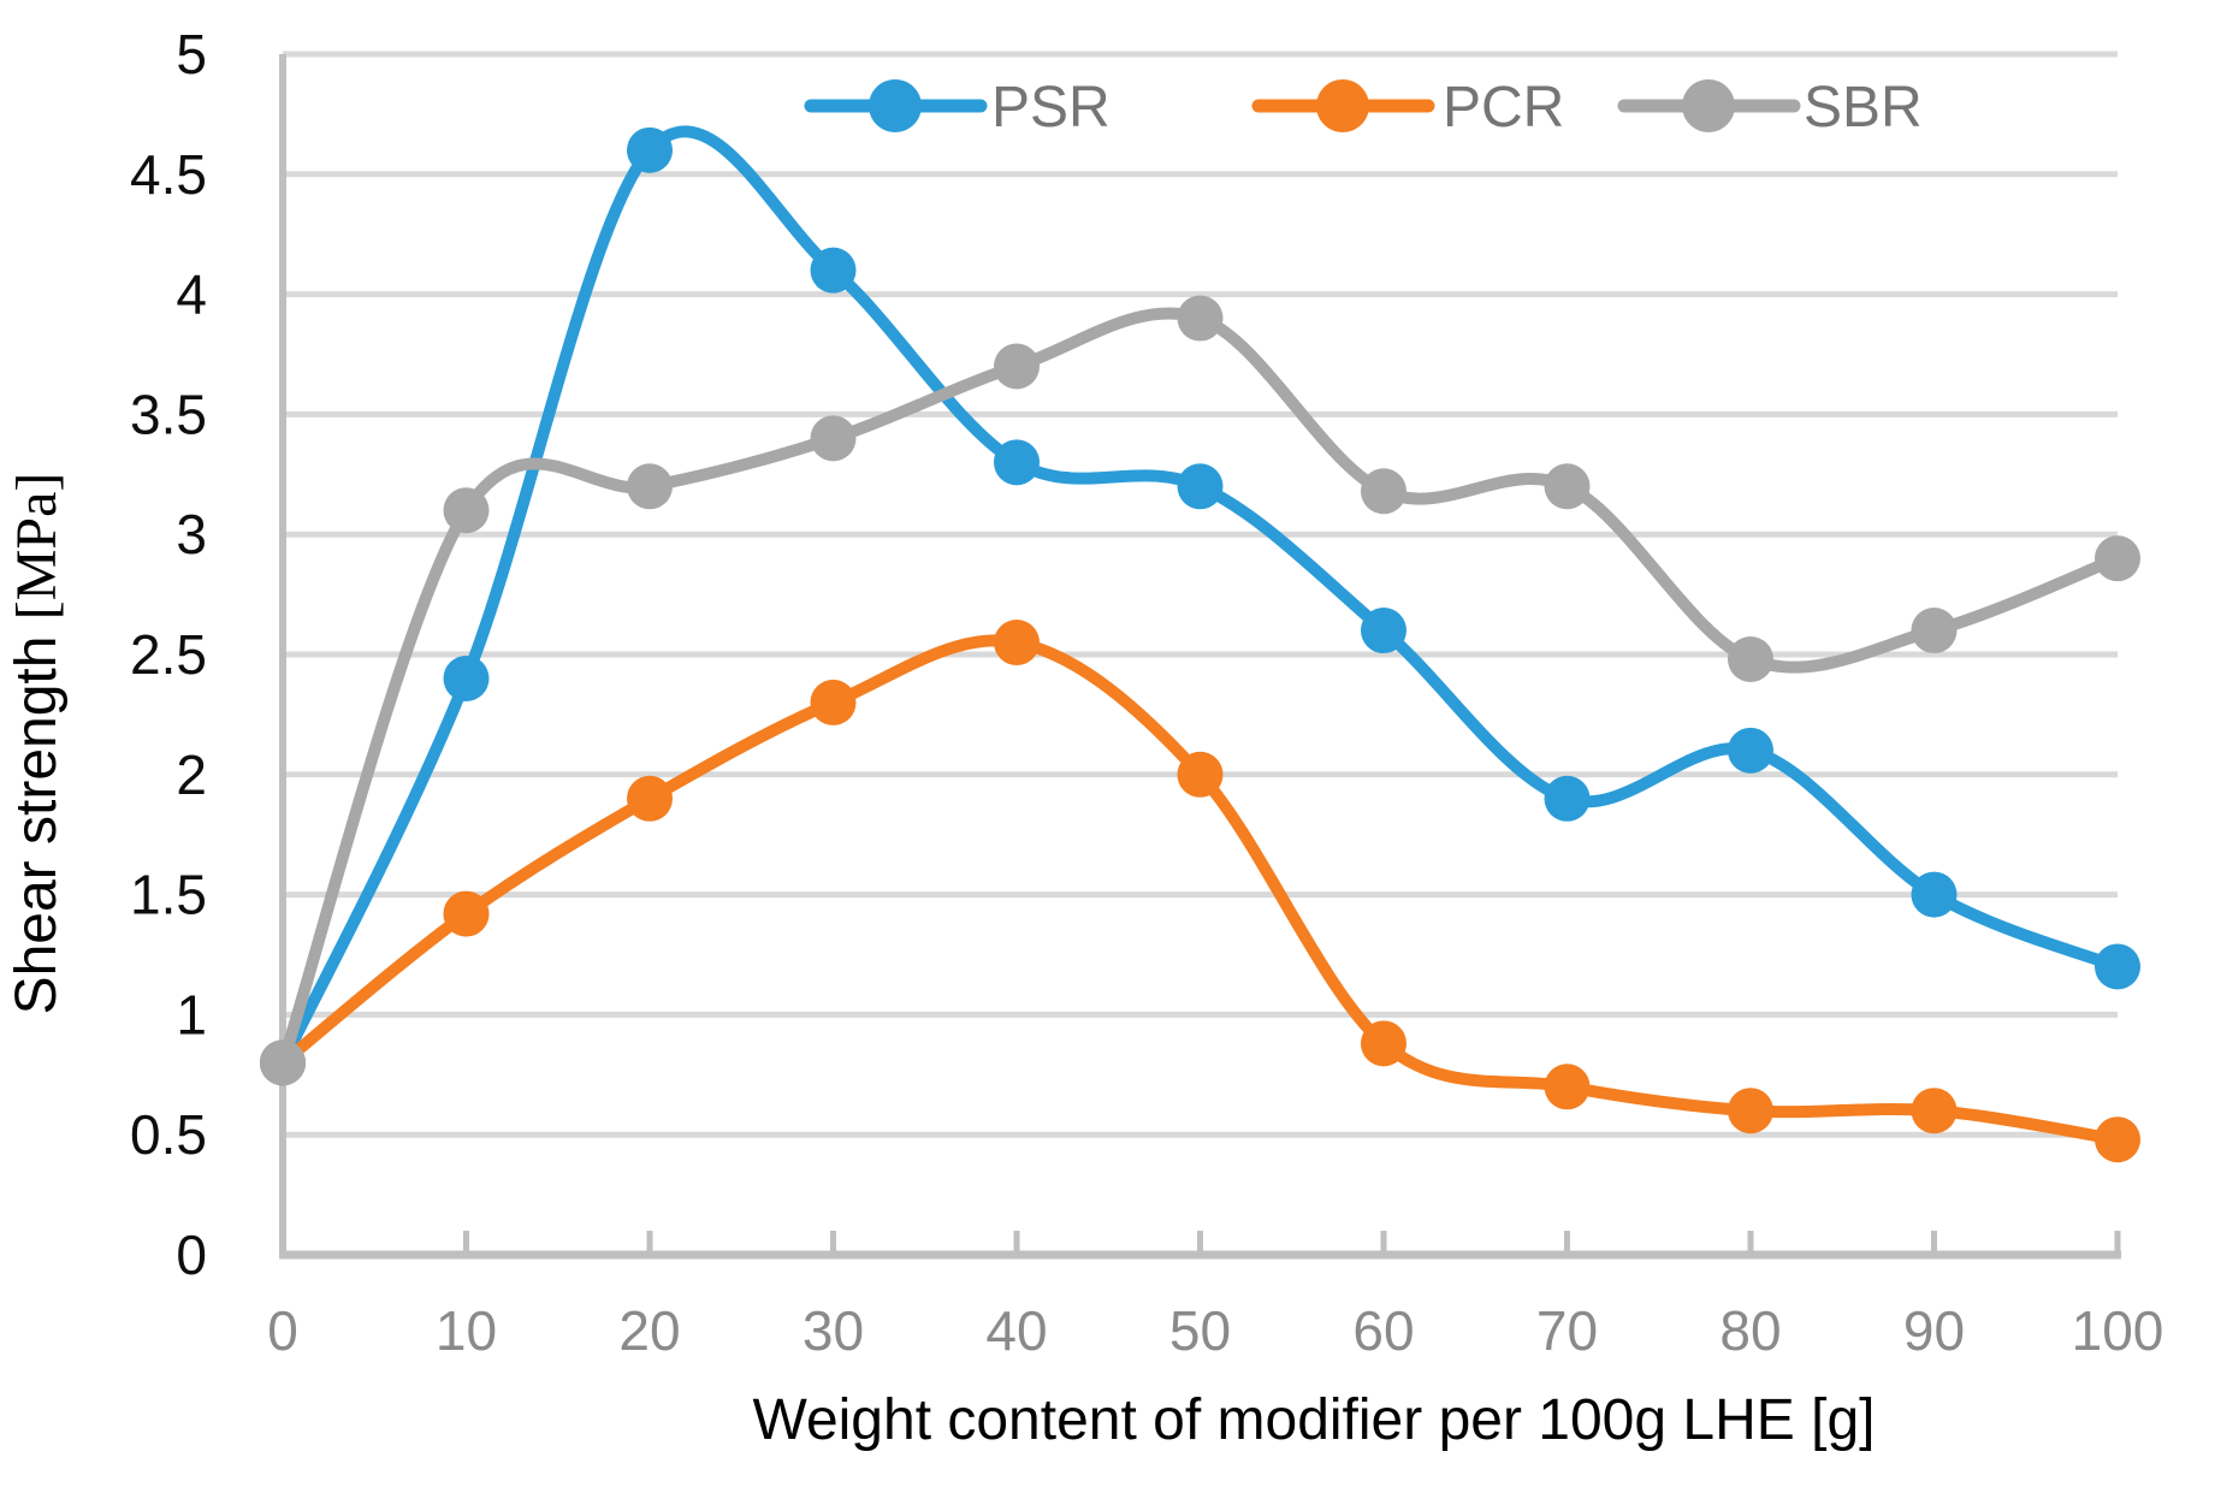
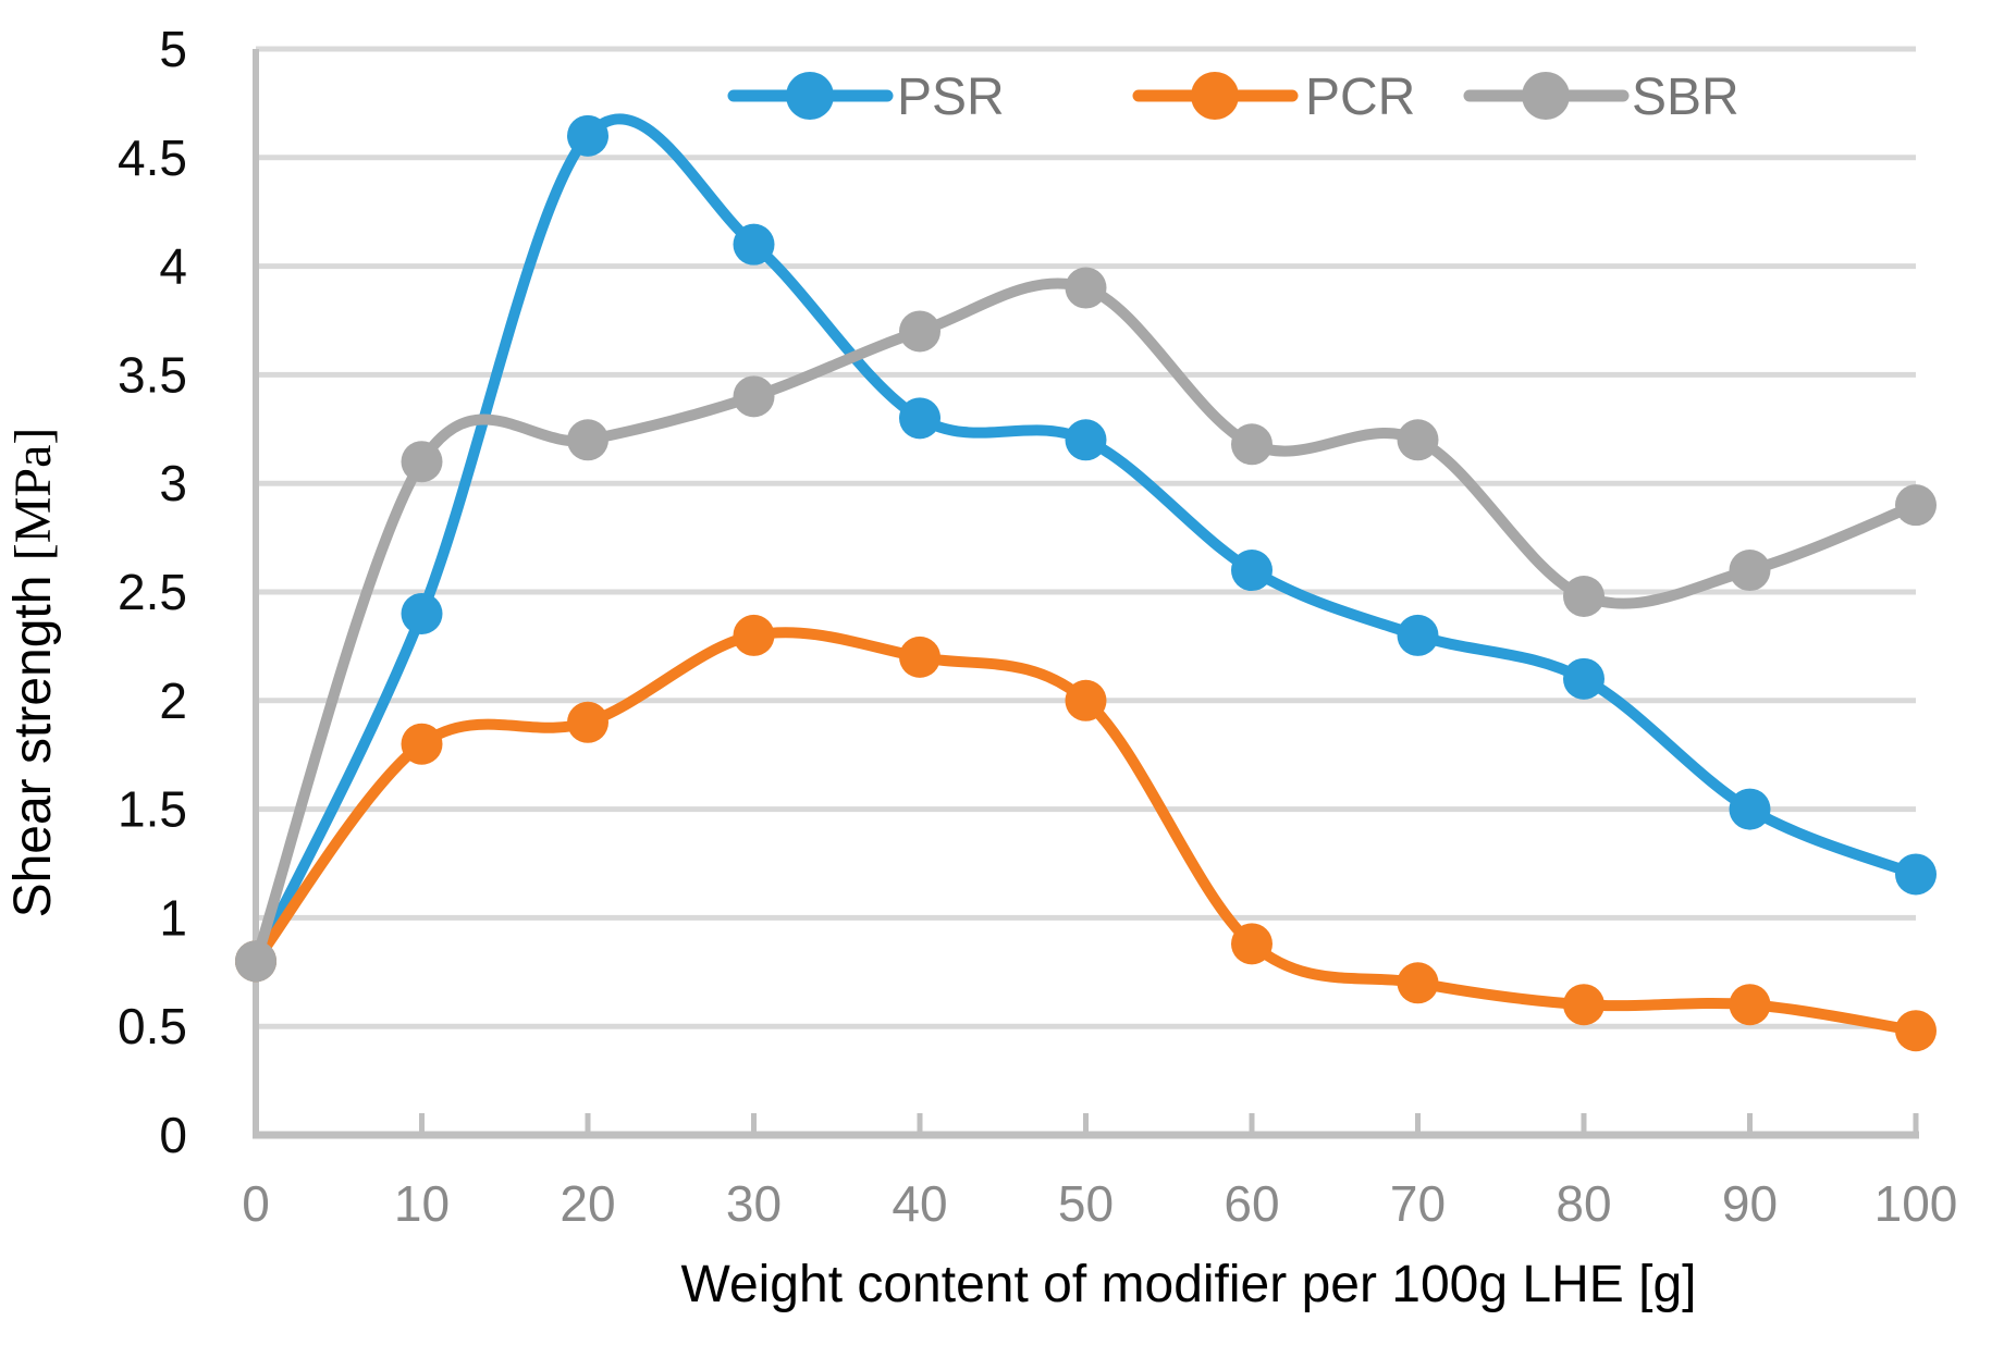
PCR/10: 1.42 -> 1.80
PCR/40: 2.55 -> 2.20
PSR/70: 1.9 -> 2.3
